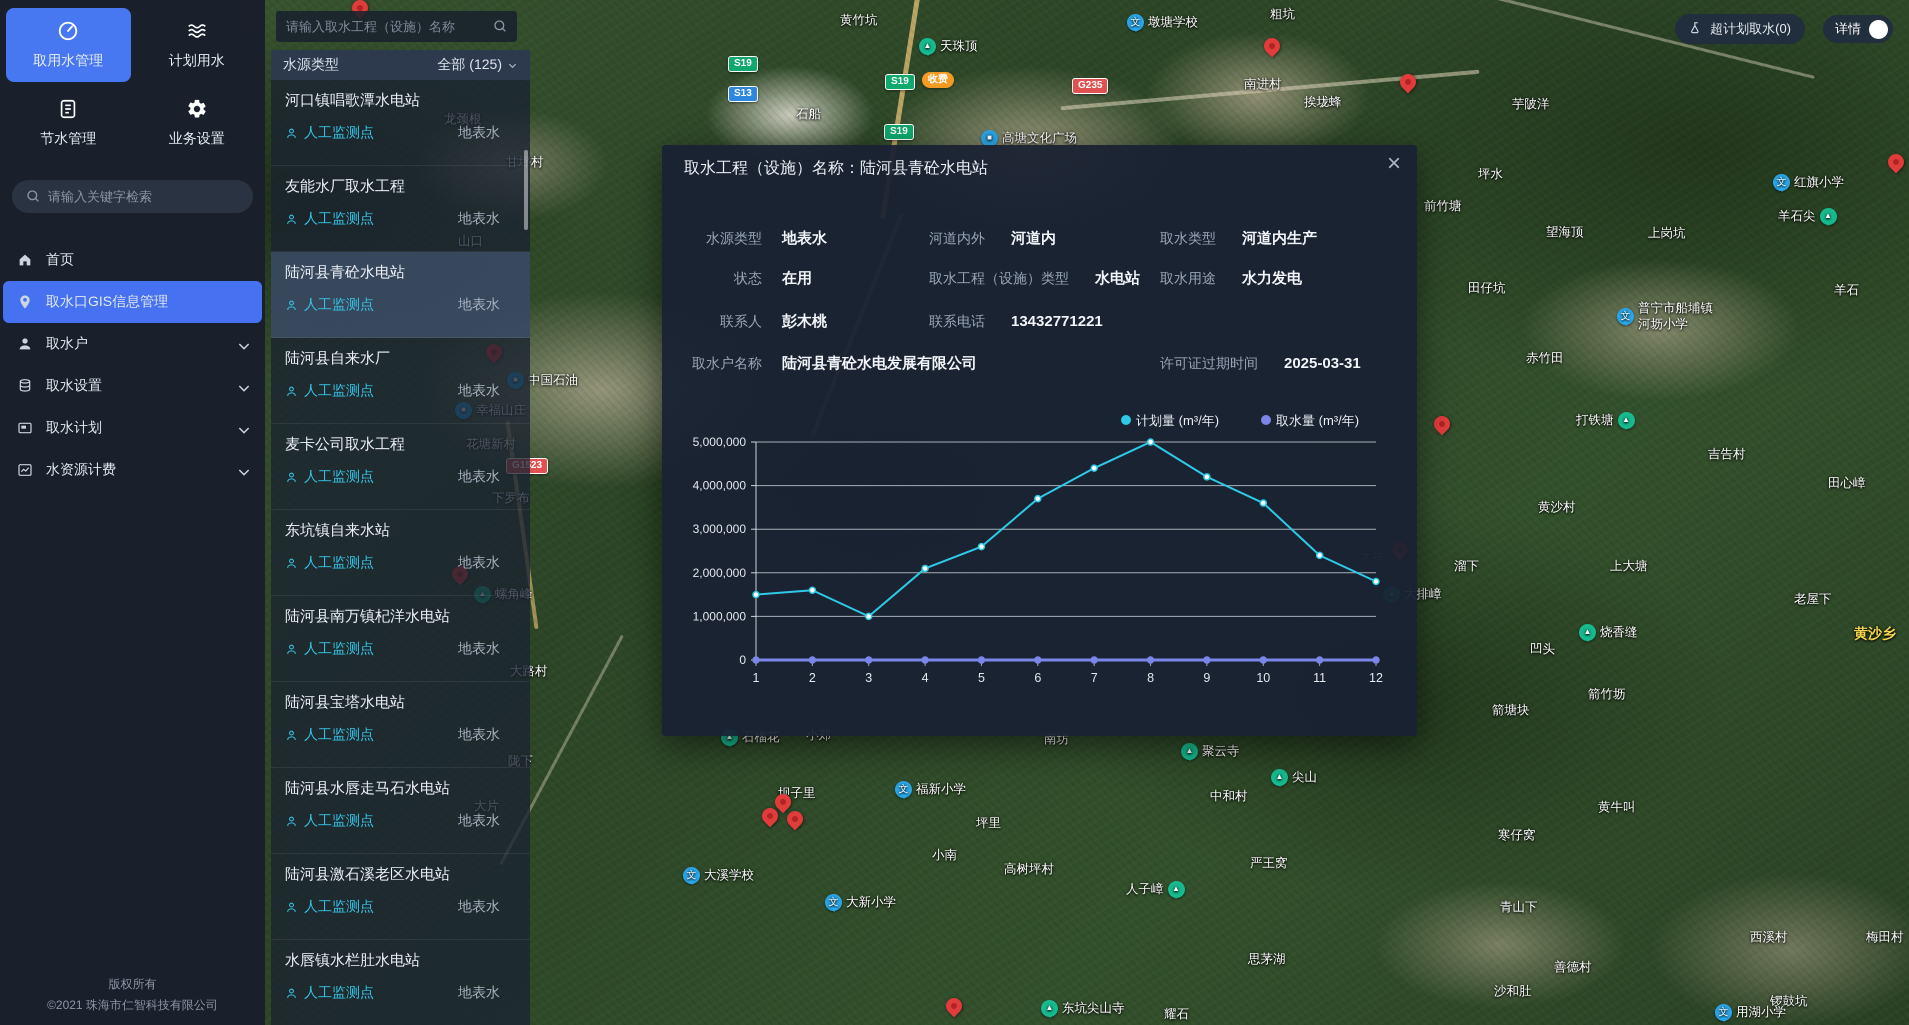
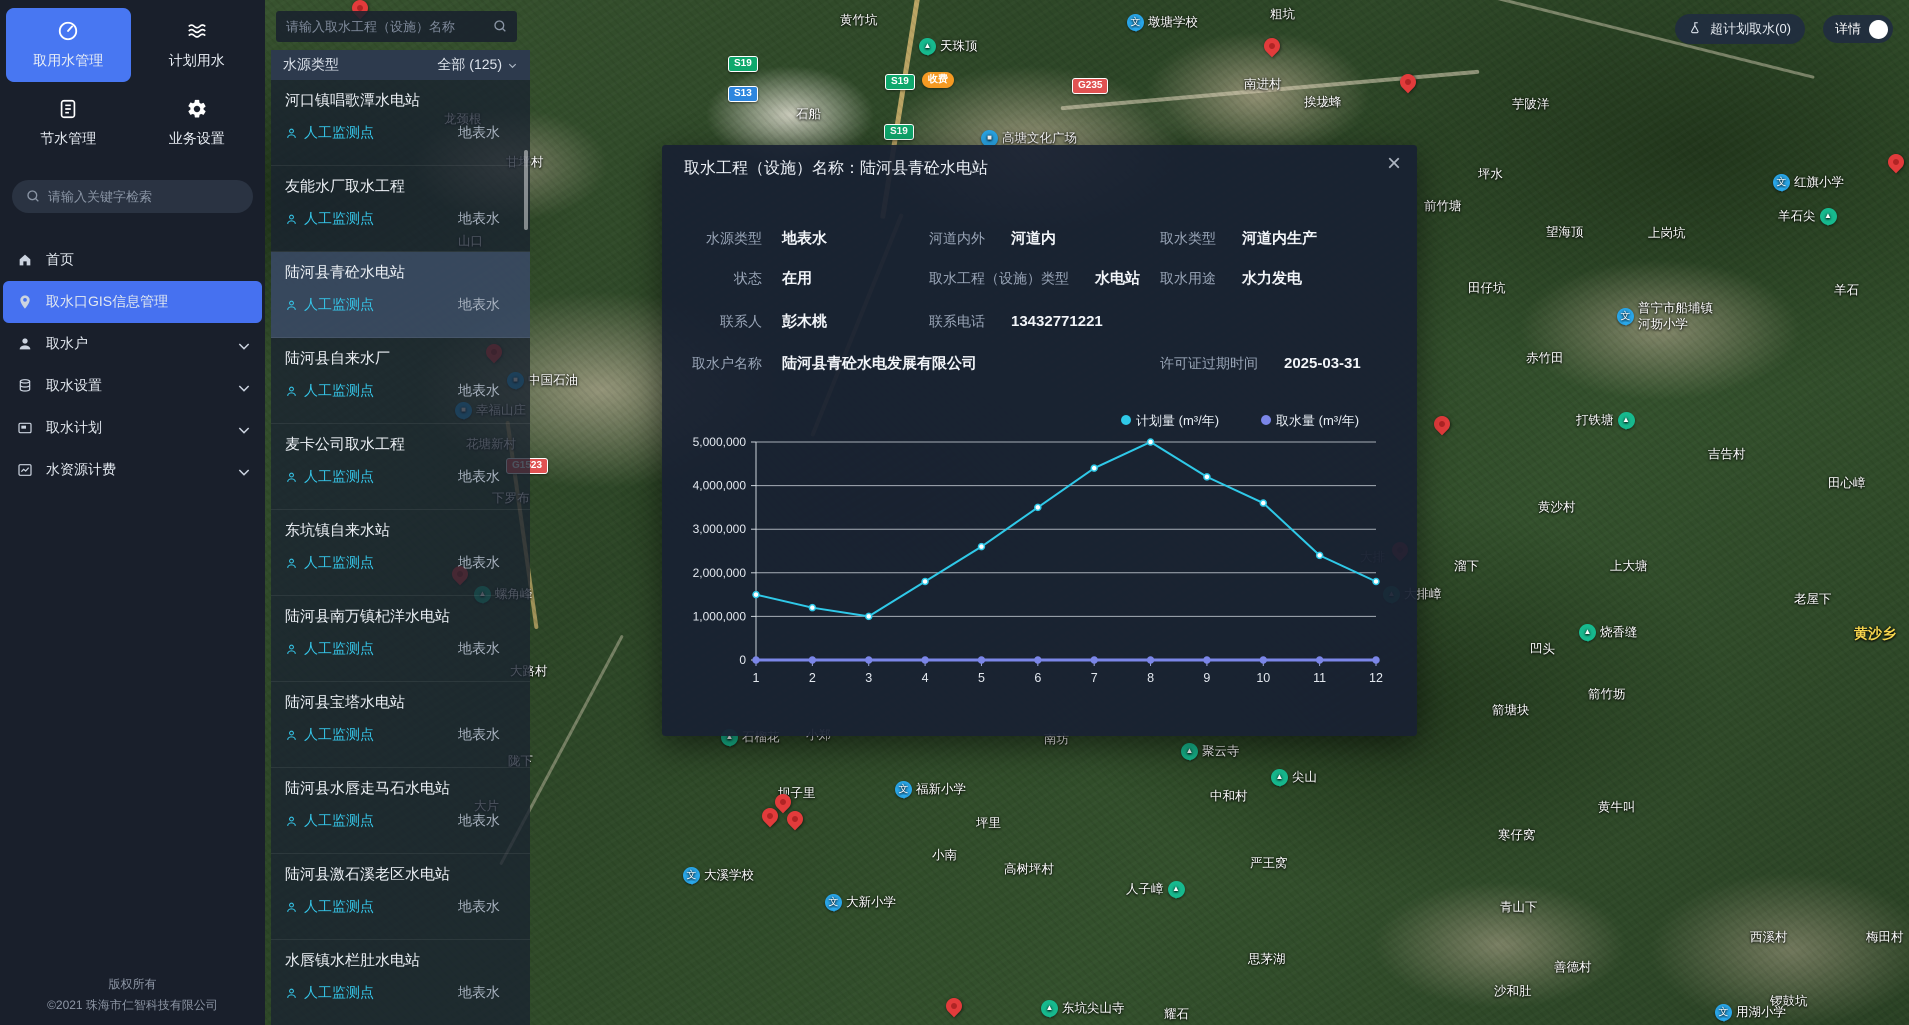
计划量 (m³/年)/2: 1600000 -> 1200000
计划量 (m³/年)/4: 2100000 -> 1800000
计划量 (m³/年)/6: 3700000 -> 3500000
